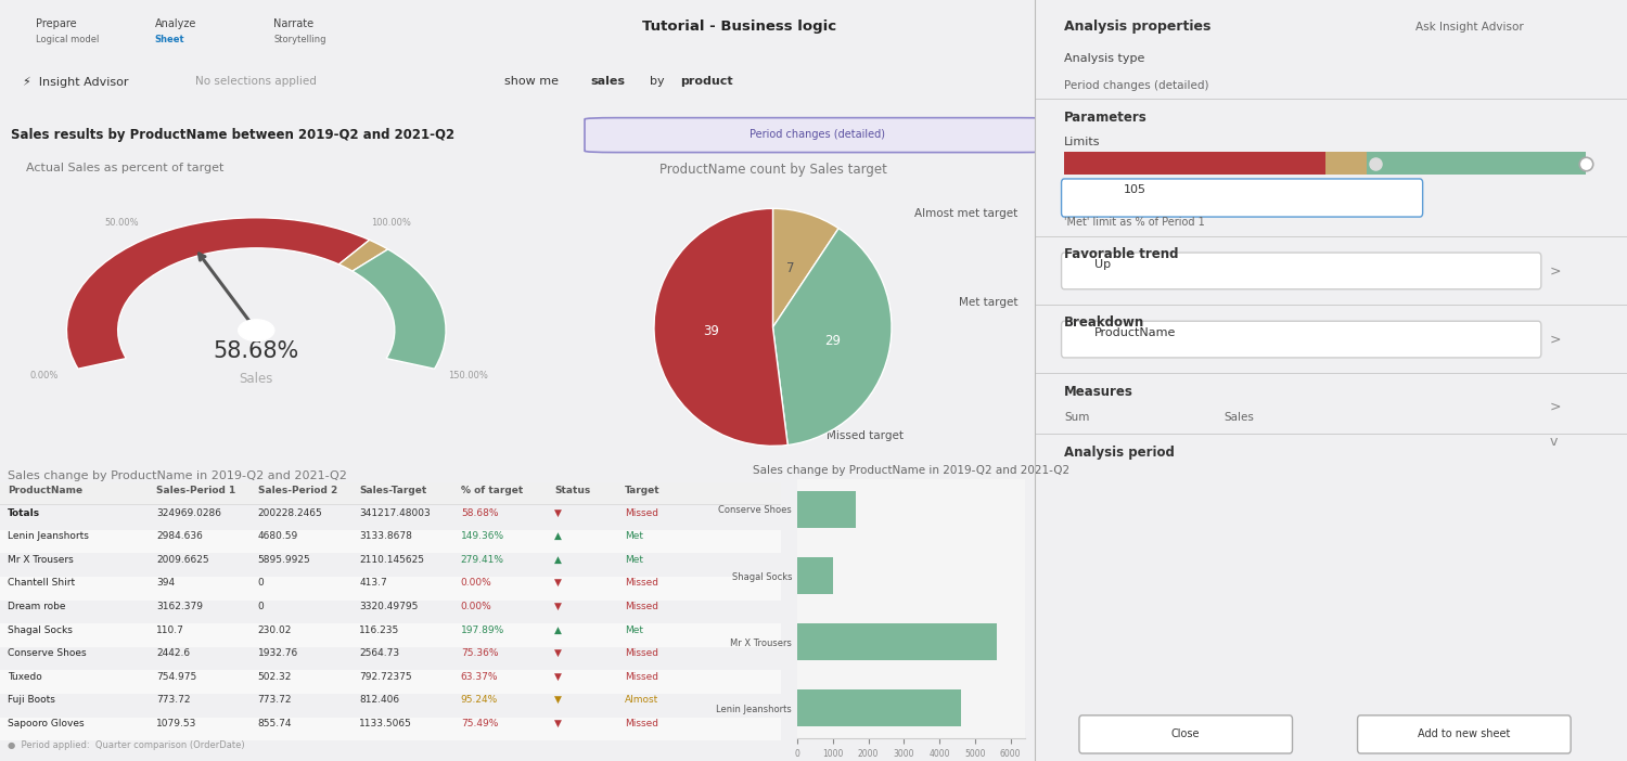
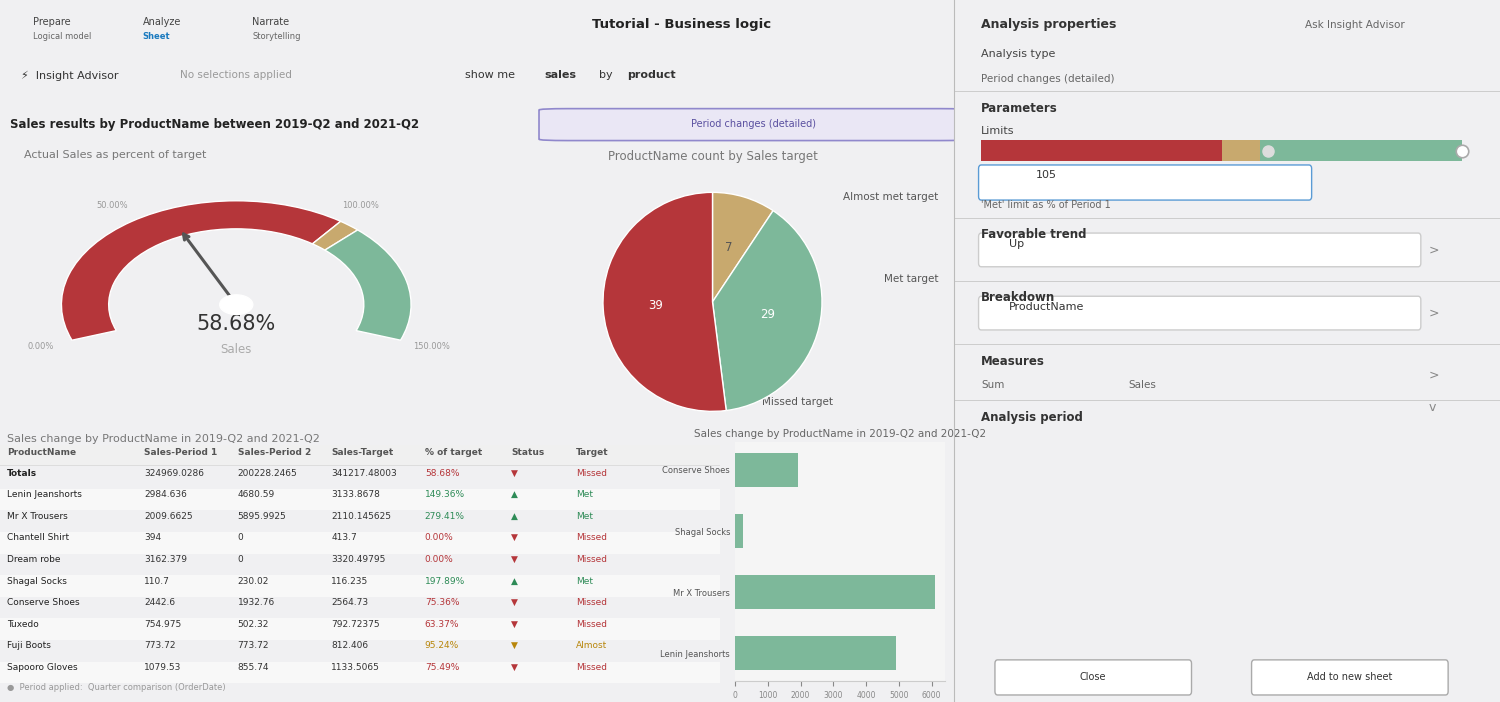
Conserve Shoes: 1650 -> 1930
Shagal Socks: 1000 -> 230
Mr X Trousers: 5600 -> 6100
Lenin Jeanshorts: 4600 -> 4900
